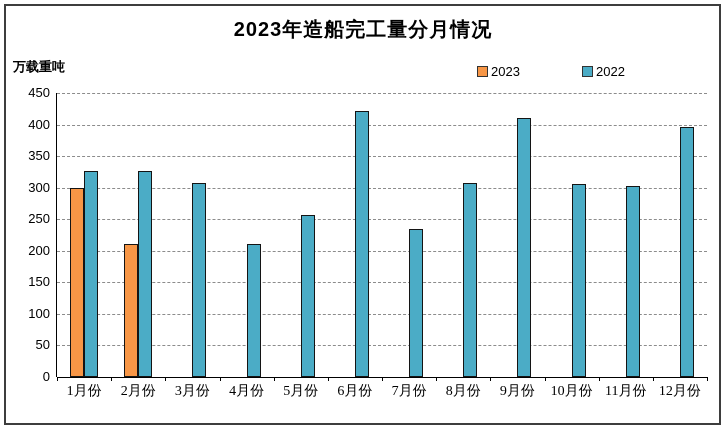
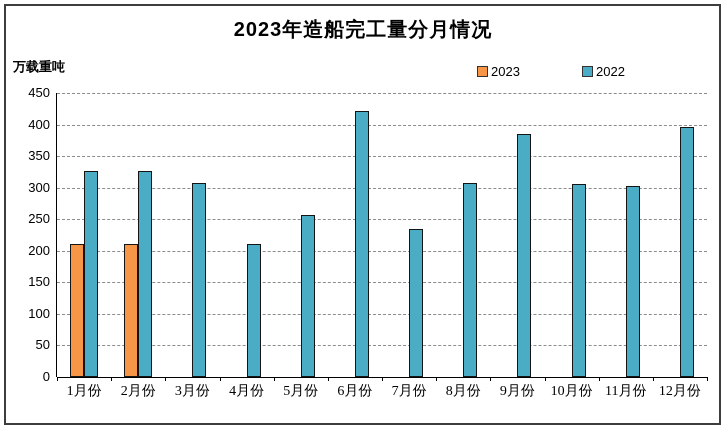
2023/1月份: 300 -> 210
2022/9月份: 410 -> 380
